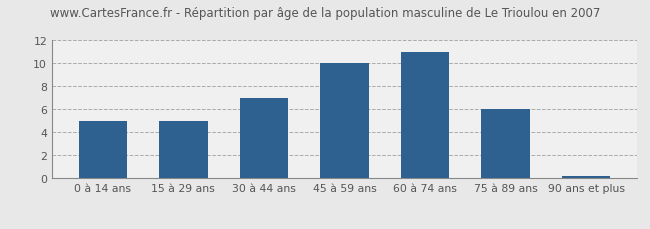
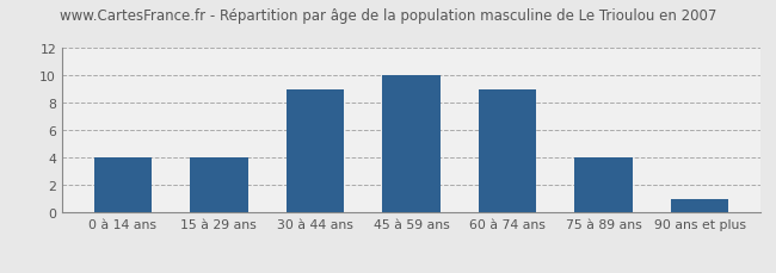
0 à 14 ans: 5.0 -> 4.0
15 à 29 ans: 5.0 -> 4.0
30 à 44 ans: 7.0 -> 9.0
60 à 74 ans: 11.0 -> 9.0
75 à 89 ans: 6.0 -> 4.0
90 ans et plus: 0.2 -> 1.0
